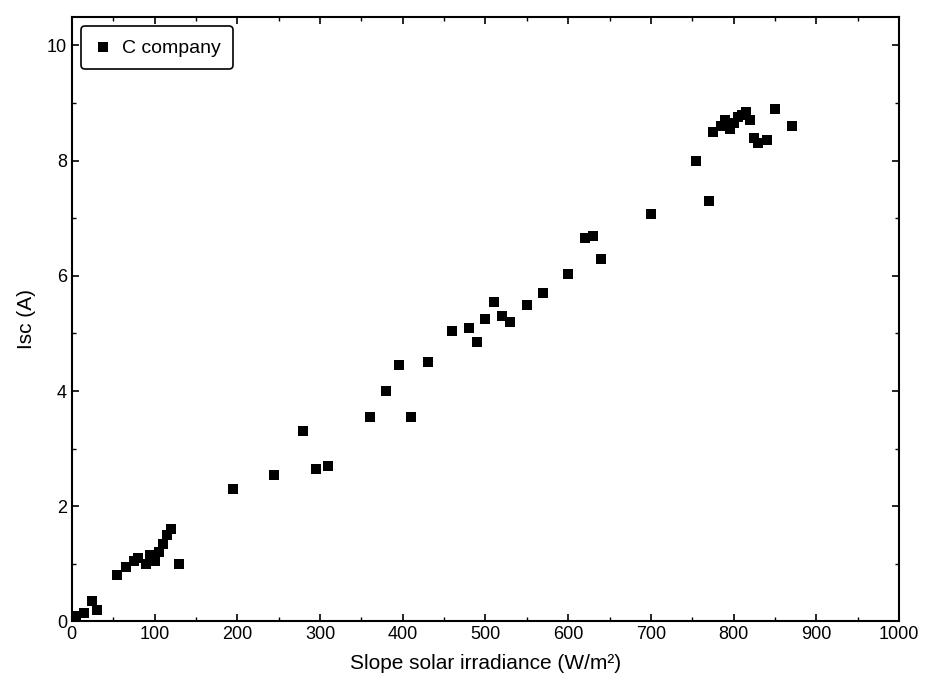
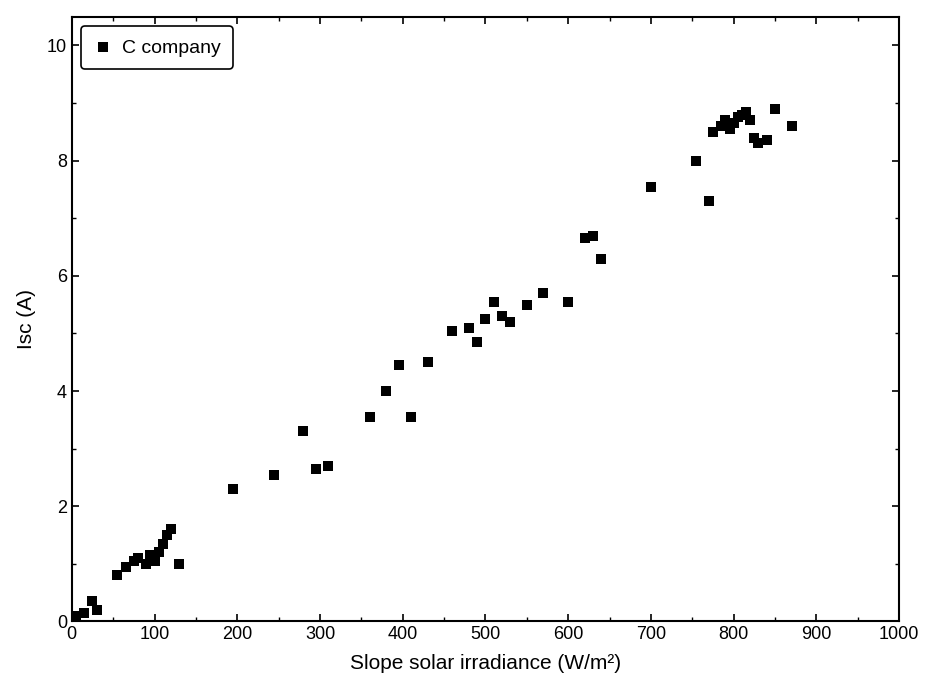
600: 6.04 -> 5.55
700: 7.08 -> 7.55
